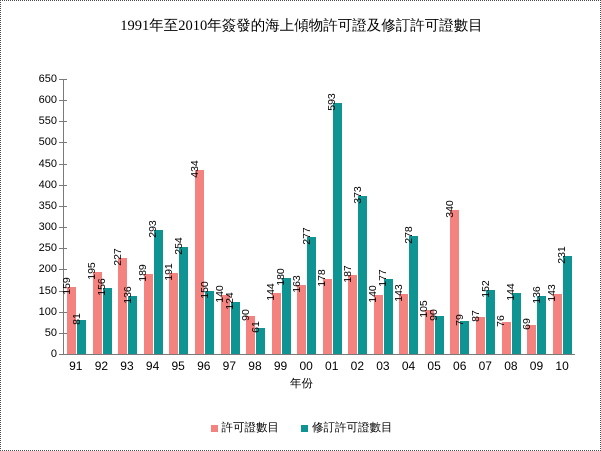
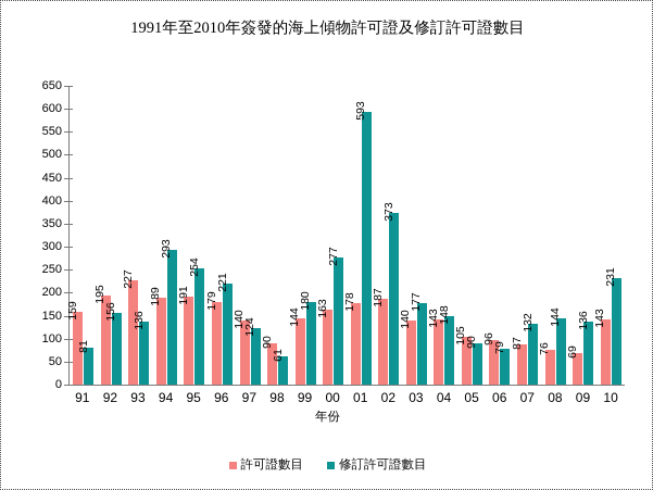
許可證數目/96: 434 -> 179
修訂許可證數目/96: 150 -> 221
修訂許可證數目/04: 278 -> 148
許可證數目/06: 340 -> 96
修訂許可證數目/07: 152 -> 132
